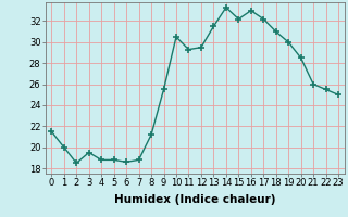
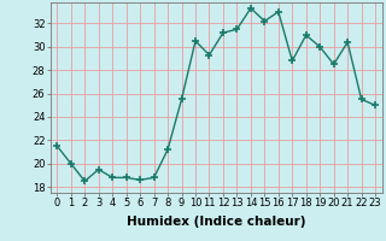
12: 29.5 -> 31.2
17: 32.2 -> 28.8
21: 26.0 -> 30.4
